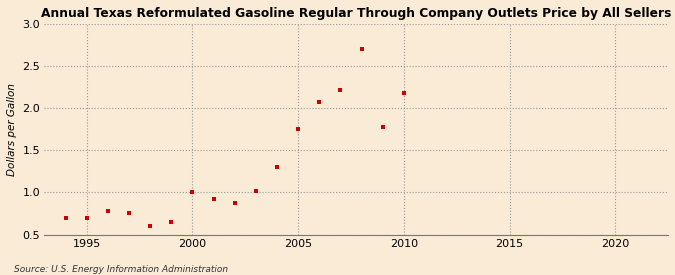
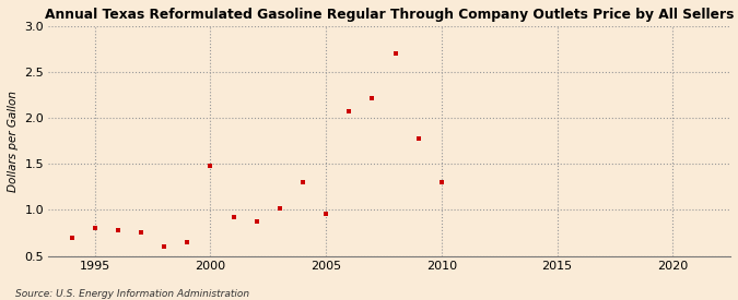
1995: 0.70 -> 0.80
2000: 1.00 -> 1.48
2005: 1.75 -> 0.96
2010: 2.18 -> 1.30
